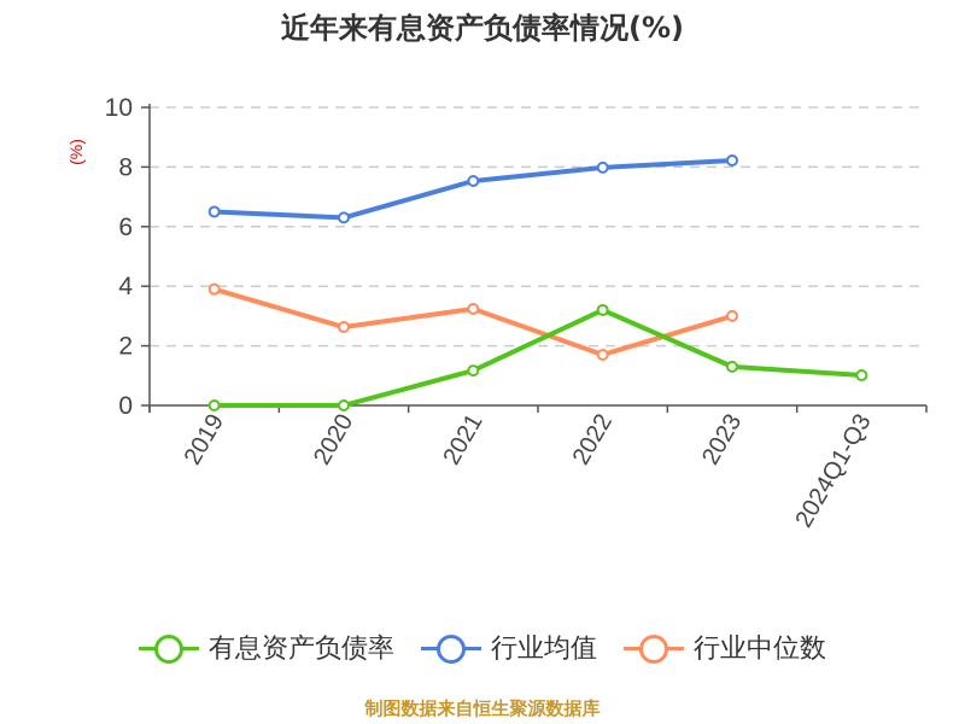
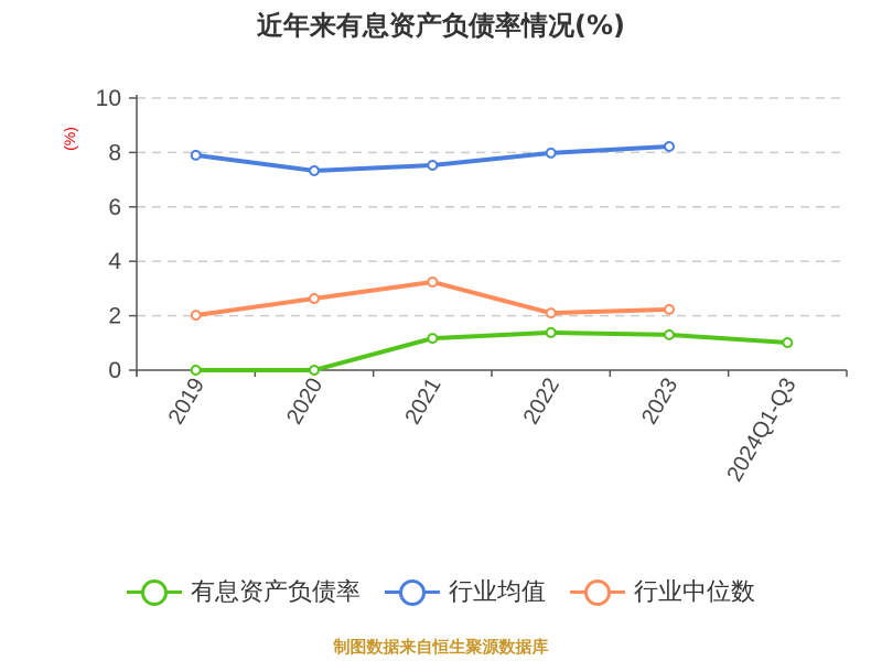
行业均值/2019: 6.5 -> 7.9
行业中位数/2019: 3.9 -> 2.0
行业均值/2020: 6.3 -> 7.3
有息资产负债率/2022: 3.2 -> 1.4
行业中位数/2022: 1.7 -> 2.1
行业中位数/2023: 3.0 -> 2.2
